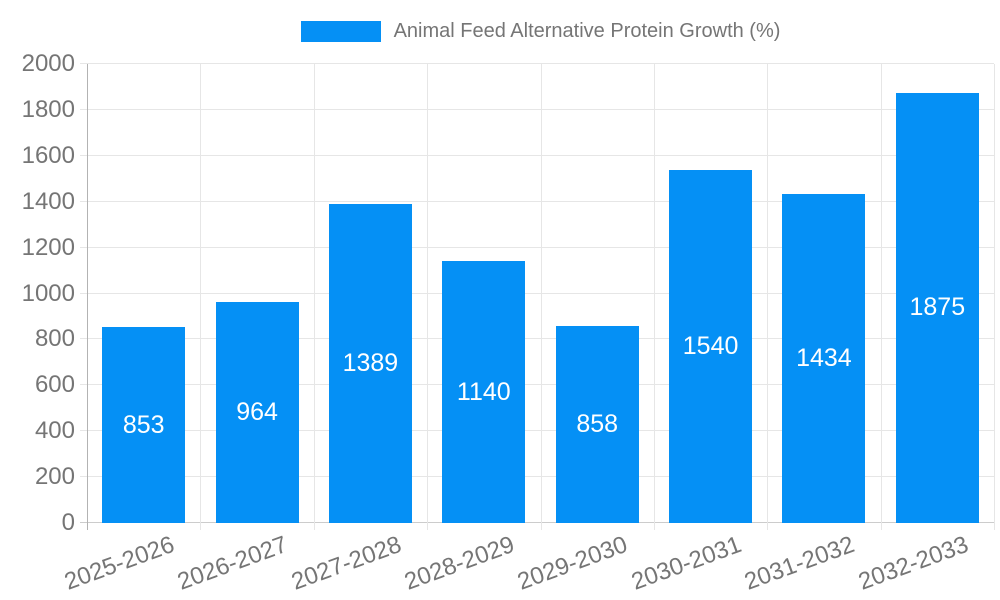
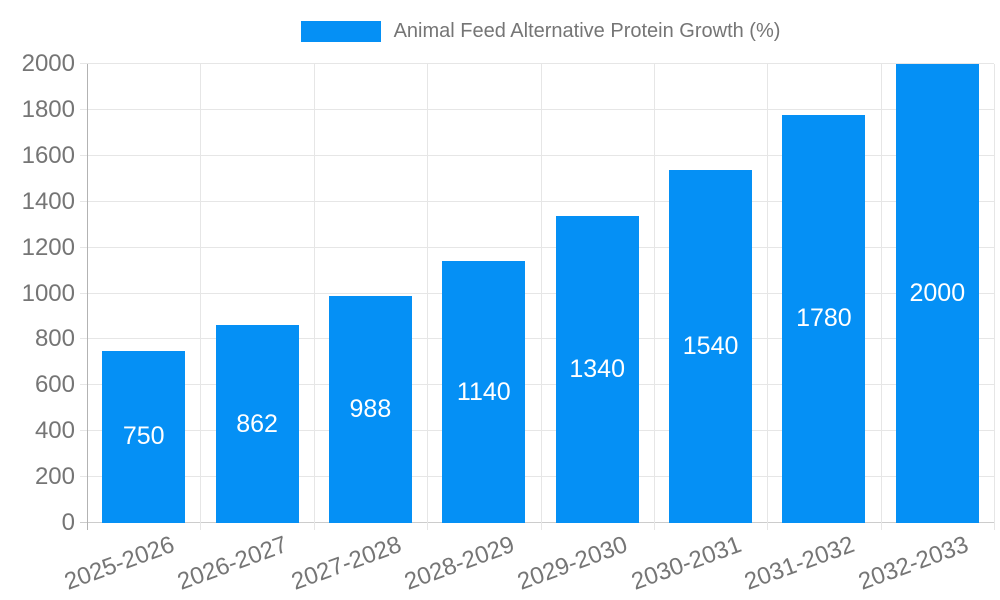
2025-2026: 853 -> 750
2026-2027: 964 -> 862
2027-2028: 1389 -> 988
2029-2030: 858 -> 1340
2031-2032: 1434 -> 1780
2032-2033: 1875 -> 2000
